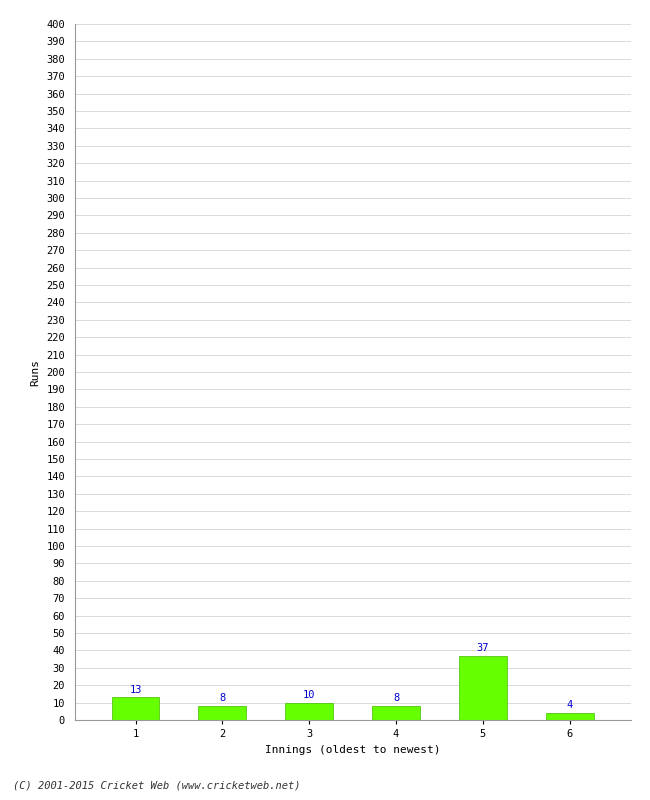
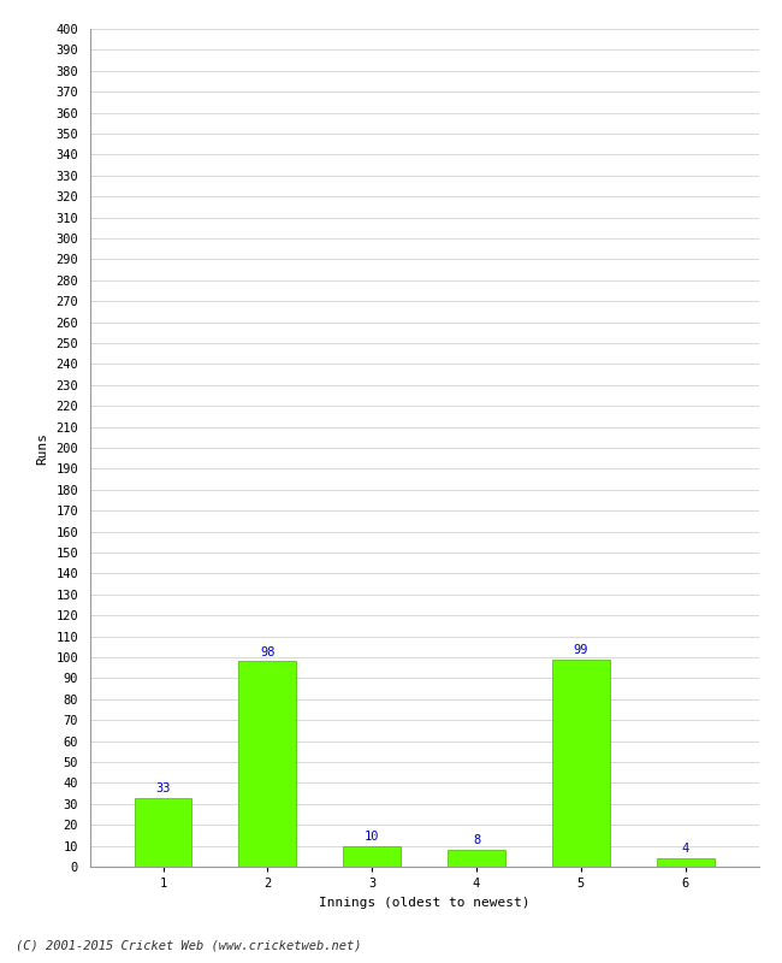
1: 13 -> 33
2: 8 -> 98
5: 37 -> 99
